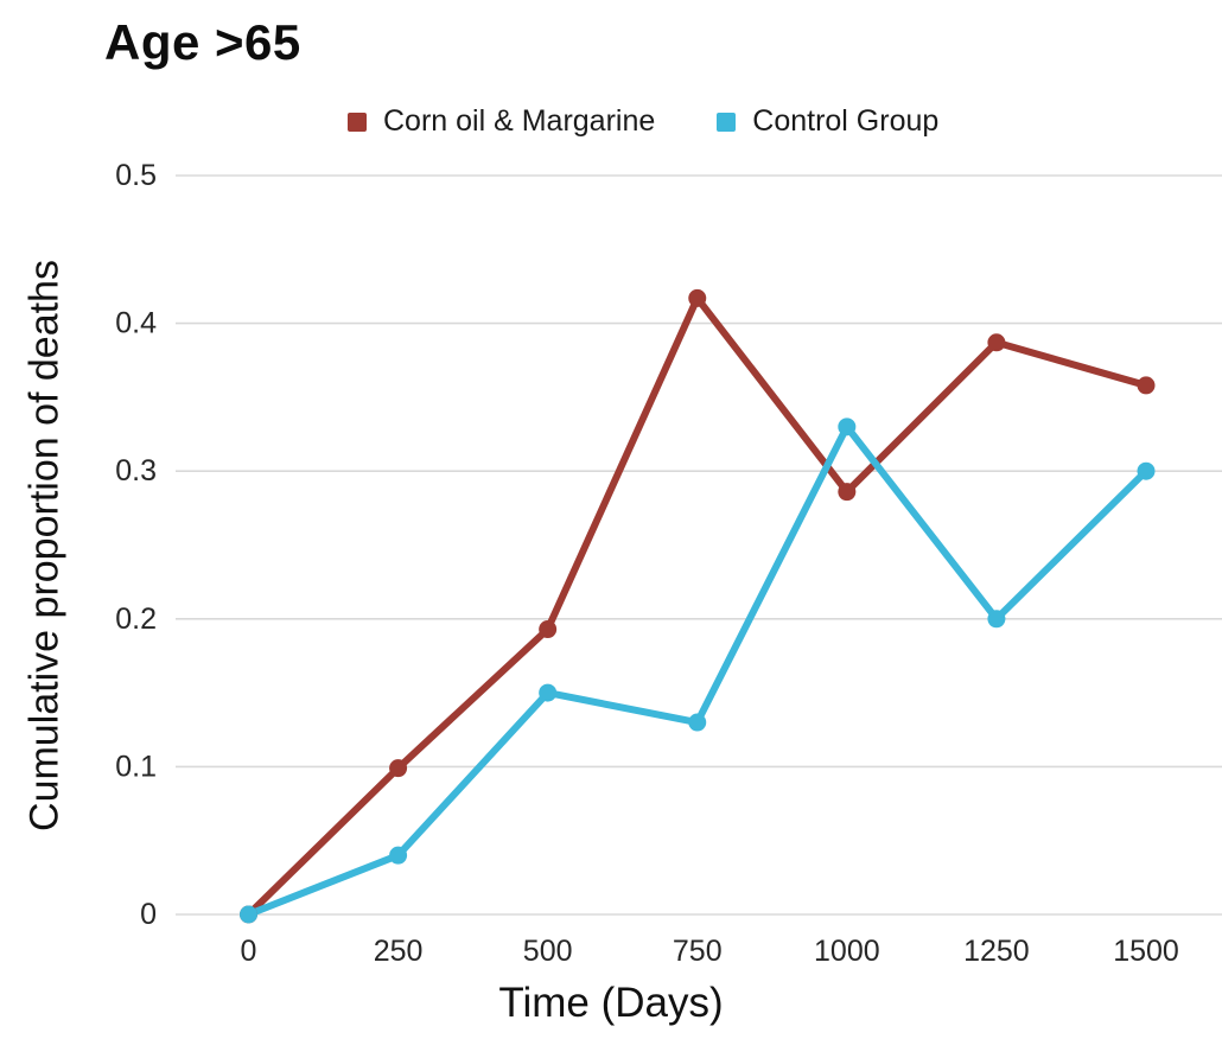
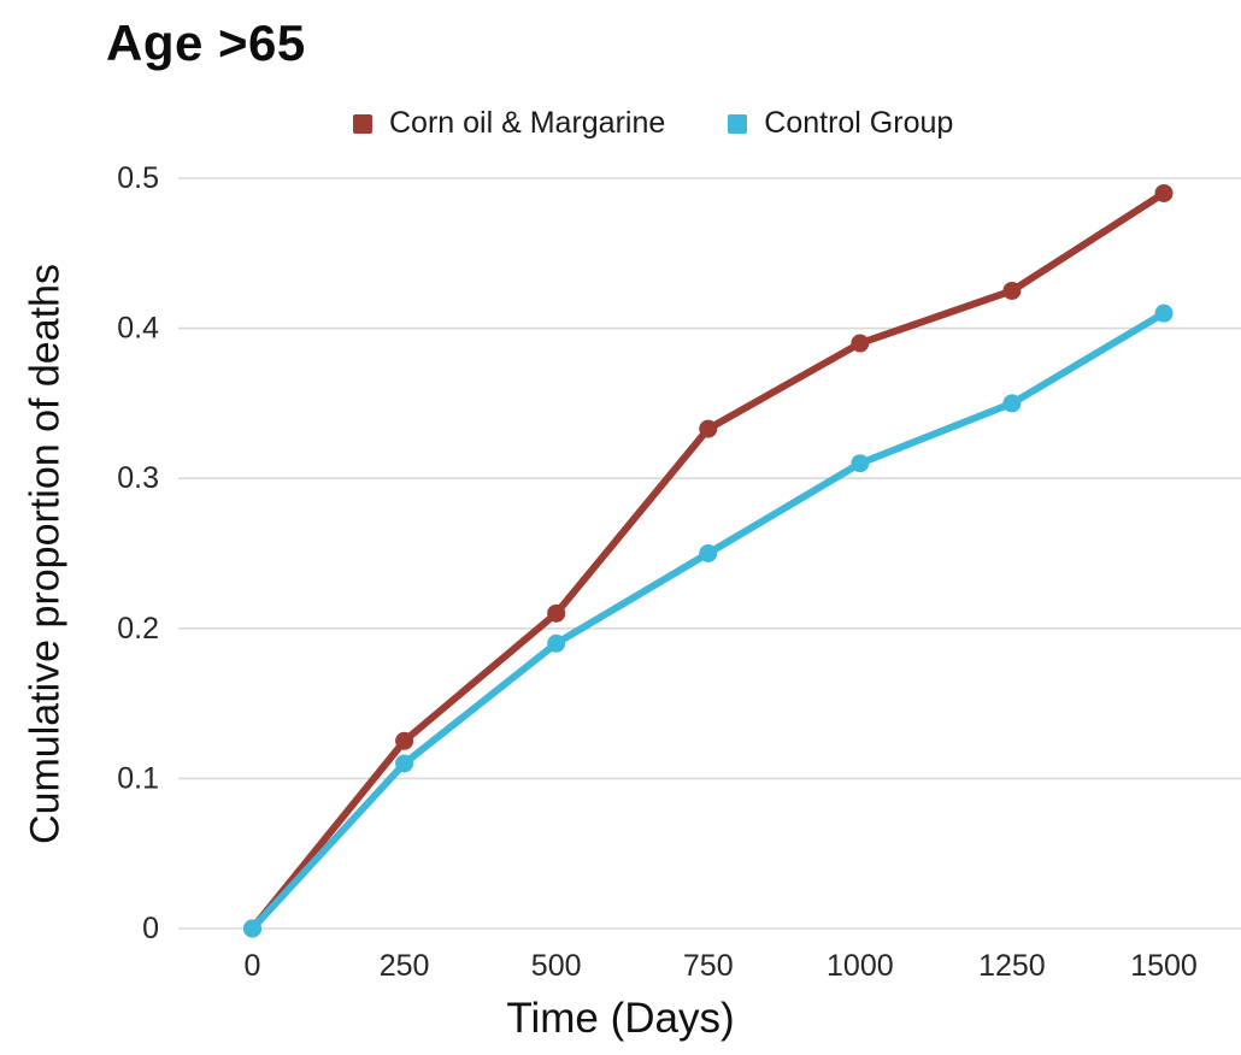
Corn oil & Margarine/250: 0.099 -> 0.125
Control Group/250: 0.04 -> 0.11
Corn oil & Margarine/500: 0.193 -> 0.210
Control Group/500: 0.15 -> 0.19
Corn oil & Margarine/750: 0.417 -> 0.333
Control Group/750: 0.13 -> 0.25
Corn oil & Margarine/1000: 0.286 -> 0.390
Control Group/1000: 0.33 -> 0.31
Corn oil & Margarine/1250: 0.387 -> 0.425
Control Group/1250: 0.20 -> 0.35
Corn oil & Margarine/1500: 0.358 -> 0.490
Control Group/1500: 0.30 -> 0.41
